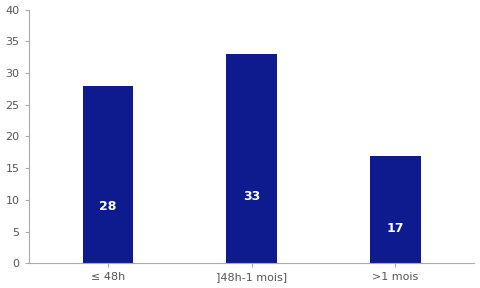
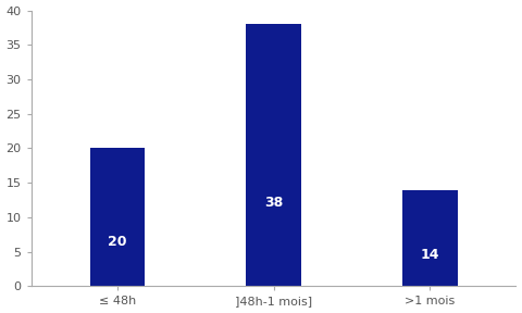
≤ 48h: 28 -> 20
]48h-1 mois]: 33 -> 38
>1 mois: 17 -> 14
